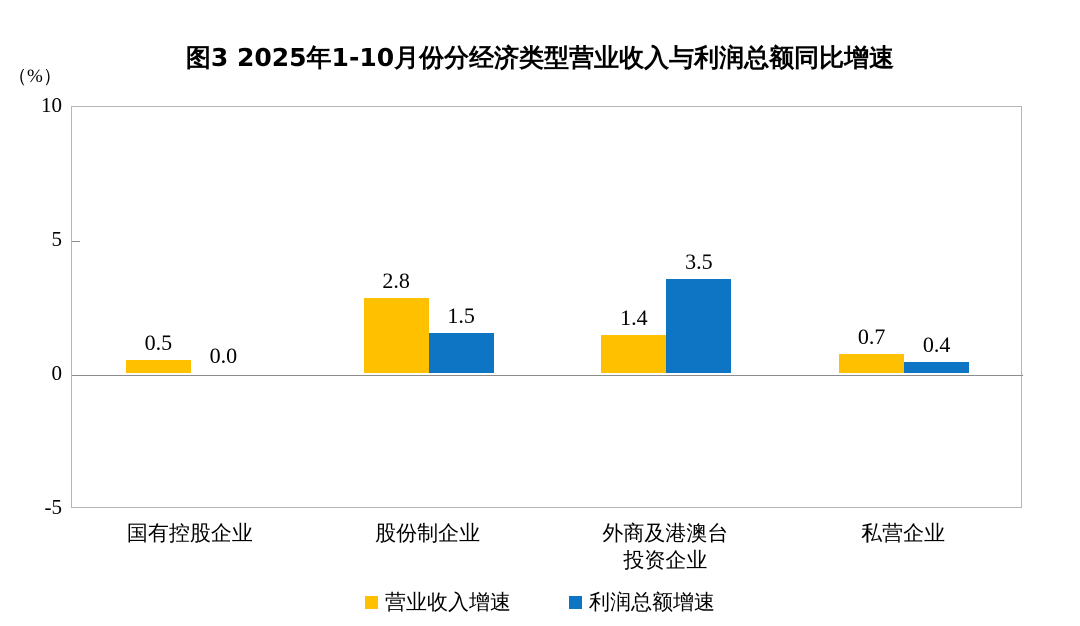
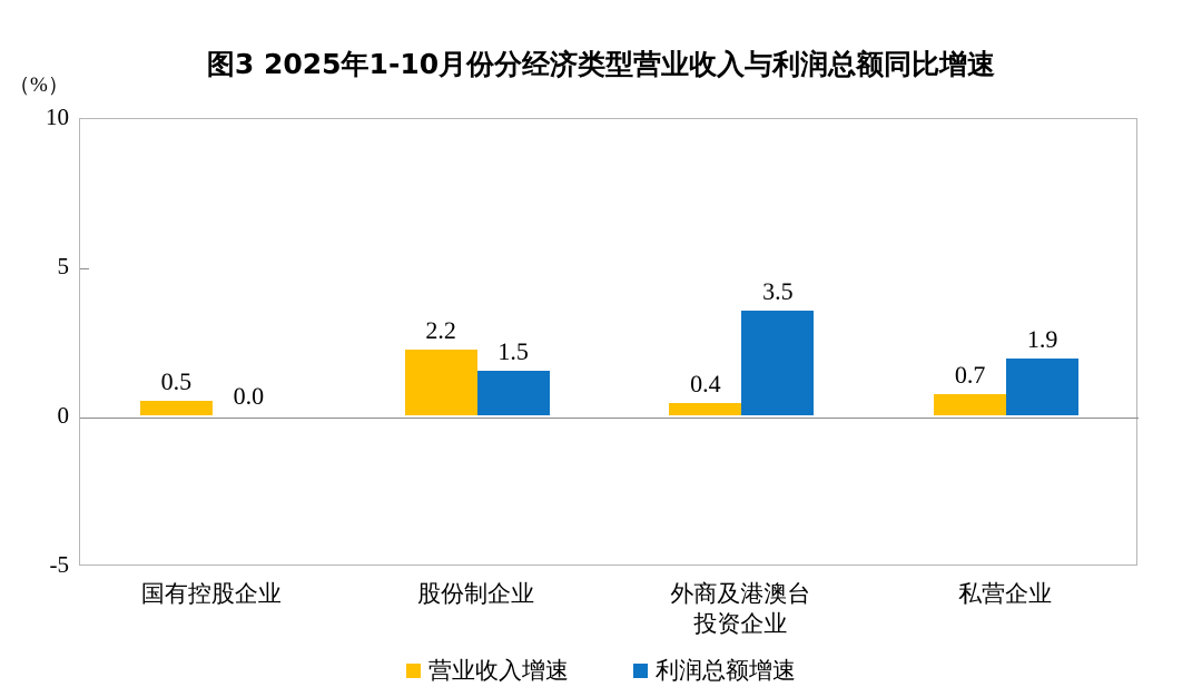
营业收入增速/股份制企业: 2.8 -> 2.2
营业收入增速/外商及港澳台 投资企业: 1.4 -> 0.4
利润总额增速/私营企业: 0.4 -> 1.9
